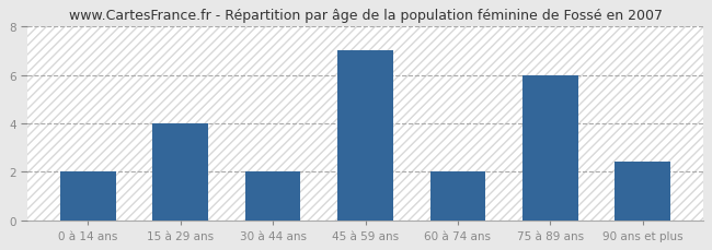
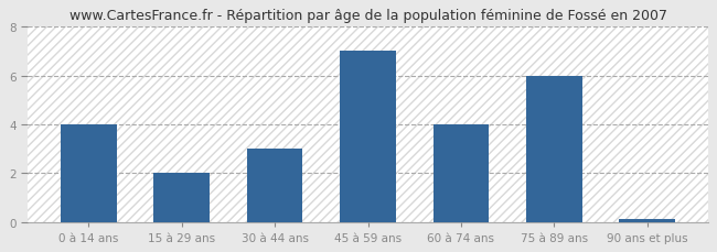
0 à 14 ans: 2.0 -> 4.0
15 à 29 ans: 4.0 -> 2.0
30 à 44 ans: 2.0 -> 3.0
60 à 74 ans: 2.0 -> 4.0
90 ans et plus: 2.4 -> 0.1
